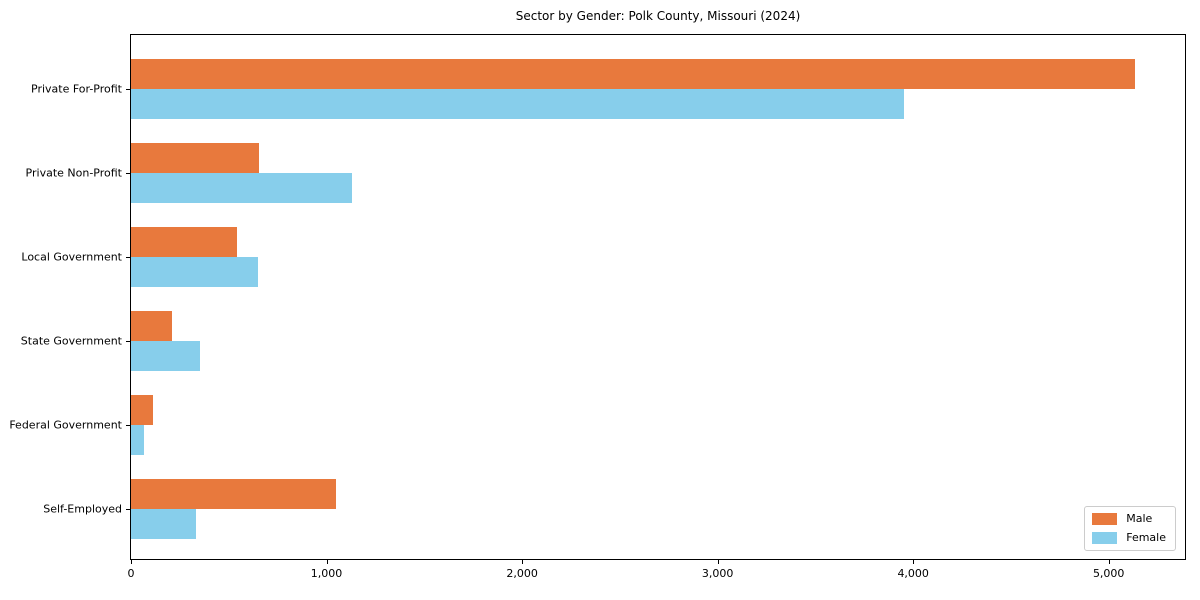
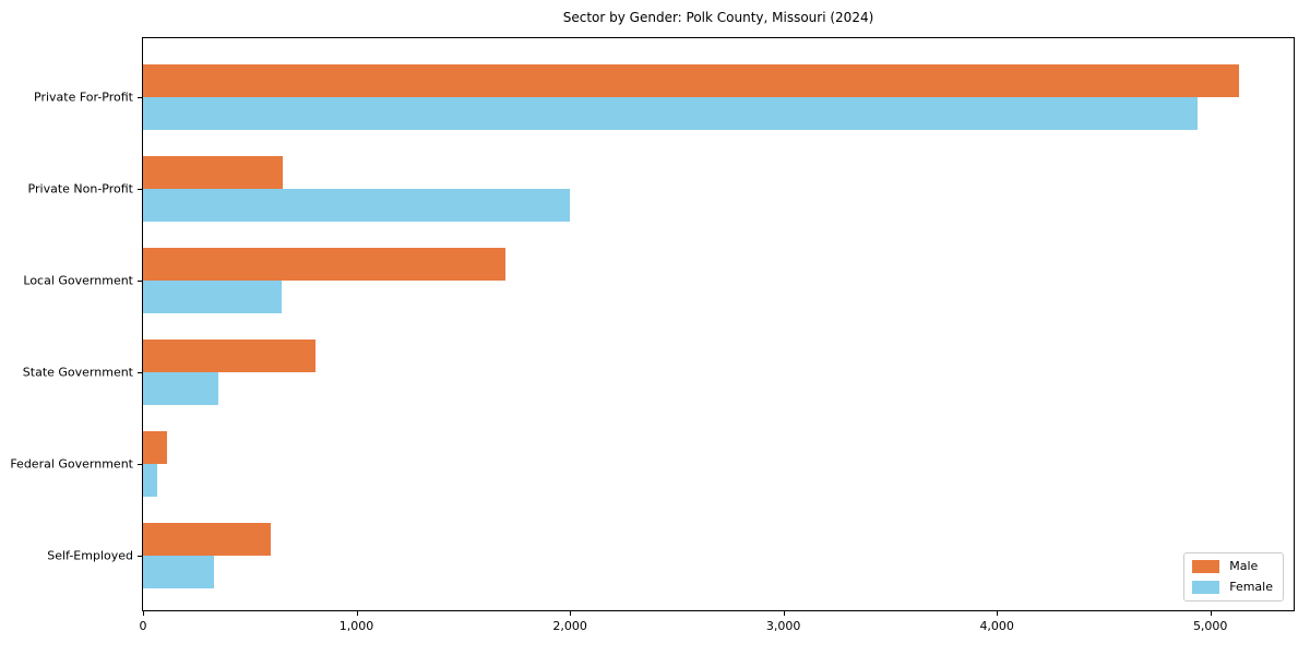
Female/Private For-Profit: 3950 -> 4940
Female/Private Non-Profit: 1130 -> 2000
Male/Local Government: 540 -> 1700
Male/State Government: 210 -> 810
Male/Self-Employed: 1050 -> 600
